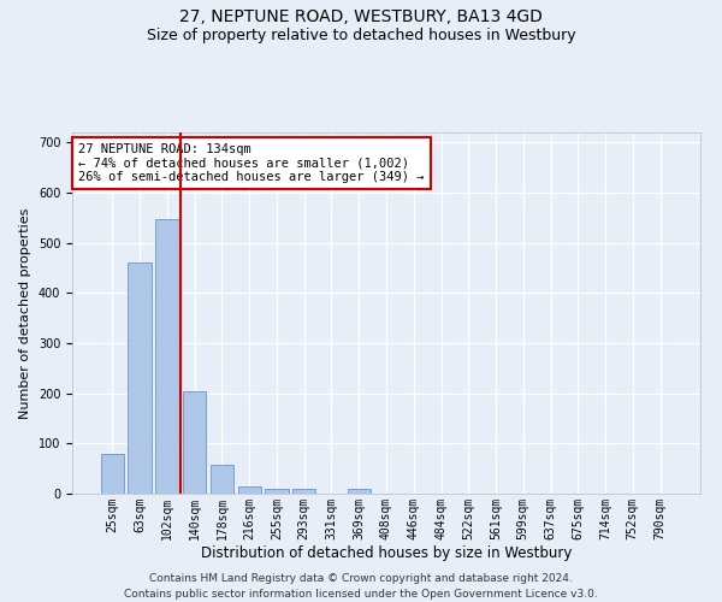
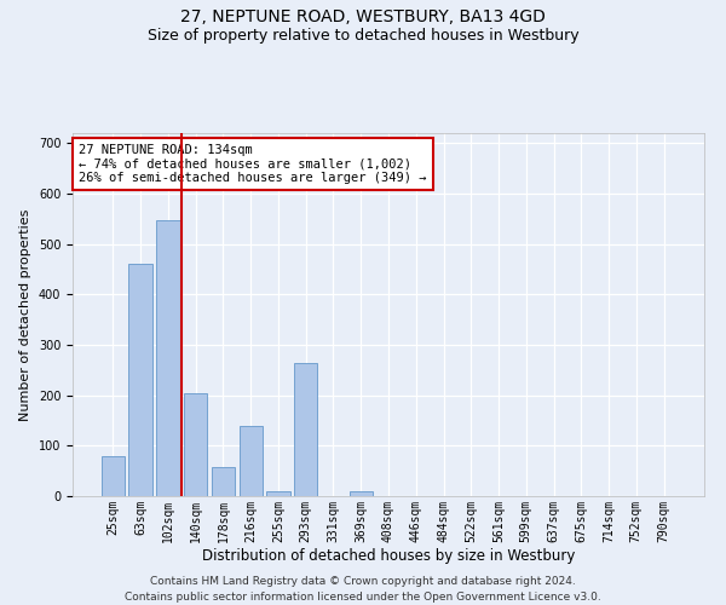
216sqm: 15 -> 140
293sqm: 10 -> 265
